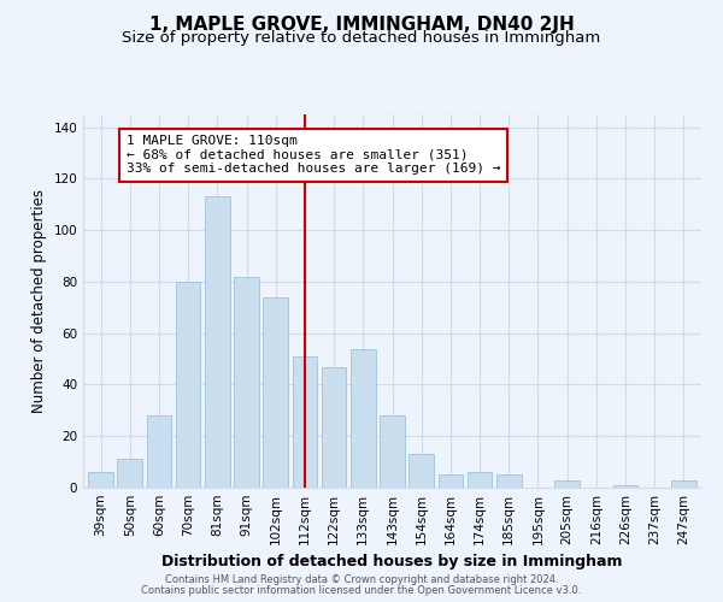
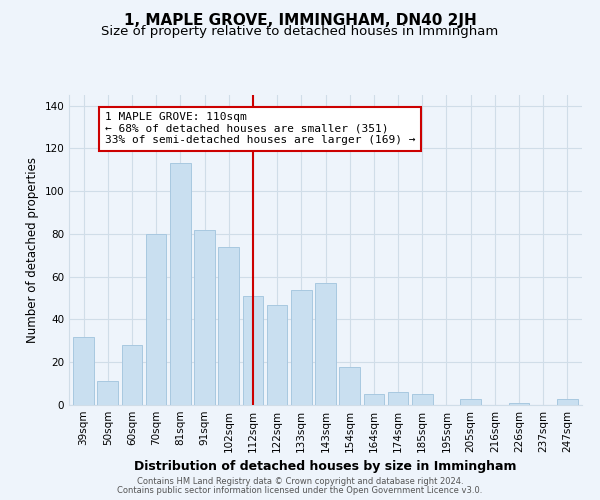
39sqm: 6 -> 32
143sqm: 28 -> 57
154sqm: 13 -> 18
